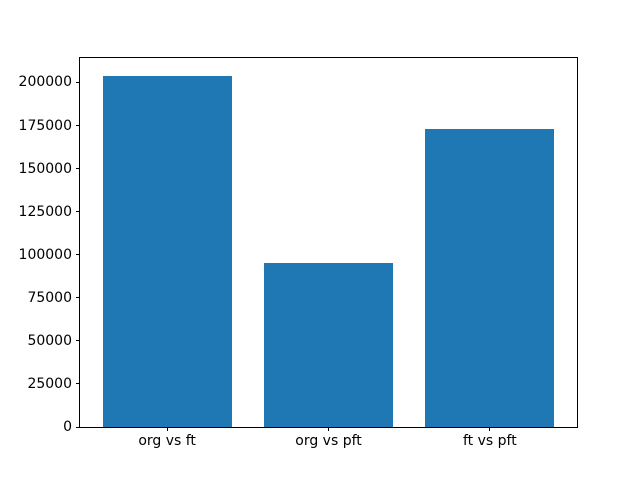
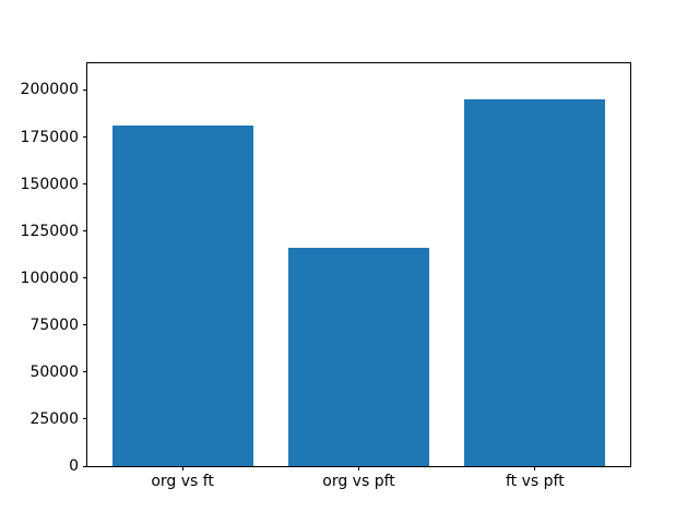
org vs ft: 204000 -> 181000
org vs pft: 95000 -> 116000
ft vs pft: 173000 -> 195000
